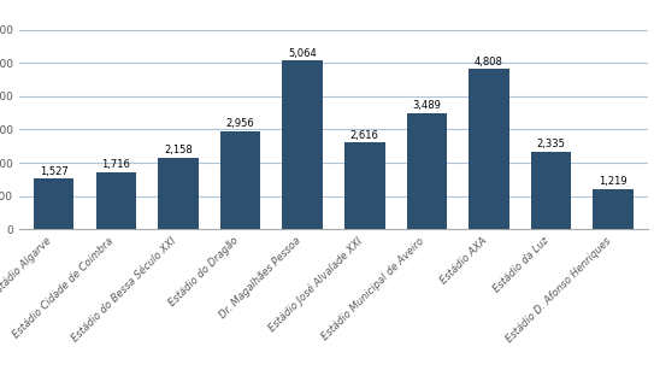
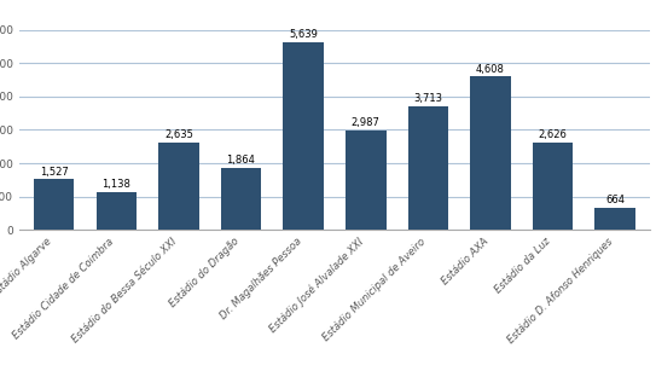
Estádio Cidade de Coimbra: 1,716 -> 1,138
Estádio do Bessa Século XXI: 2,158 -> 2,635
Estádio do Dragão: 2,956 -> 1,864
Dr. Magalhães Pessoa: 5,064 -> 5,639
Estádio José Alvalade XXI: 2,616 -> 2,987
Estádio Municipal de Aveiro: 3,489 -> 3,713
Estádio AXA: 4,808 -> 4,608
Estádio da Luz: 2,335 -> 2,626
Estádio D. Afonso Henriques: 1,219 -> 664
